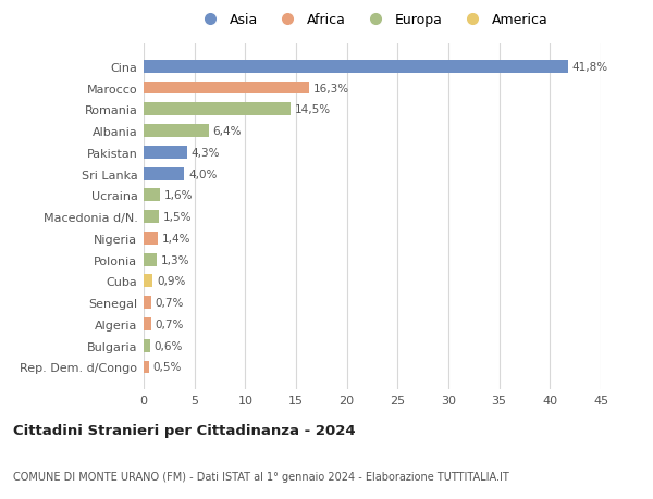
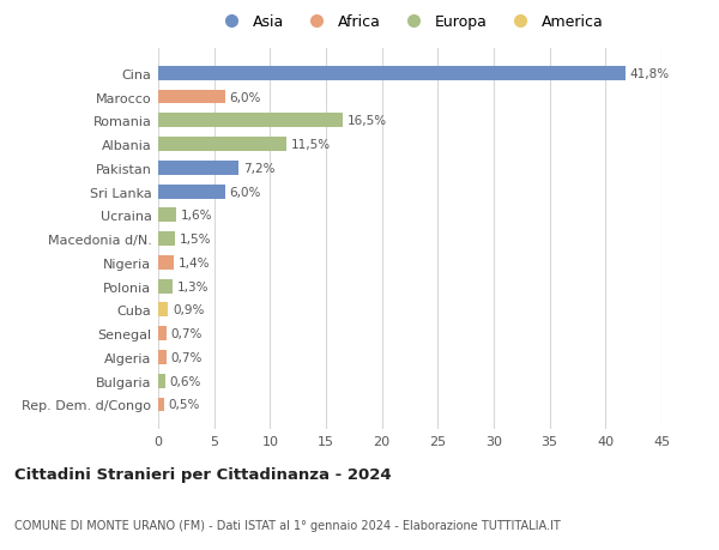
Marocco: 16,3% -> 6,0%
Romania: 14,5% -> 16,5%
Albania: 6,4% -> 11,5%
Pakistan: 4,3% -> 7,2%
Sri Lanka: 4,0% -> 6,0%
